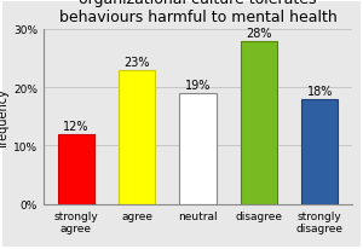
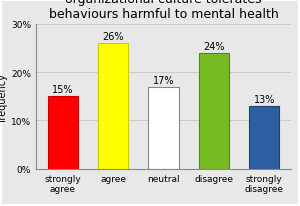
strongly agree: 12% -> 15%
agree: 23% -> 26%
neutral: 19% -> 17%
disagree: 28% -> 24%
strongly disagree: 18% -> 13%
